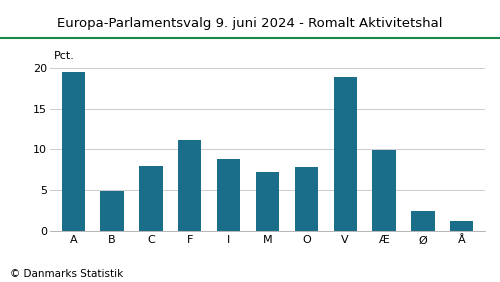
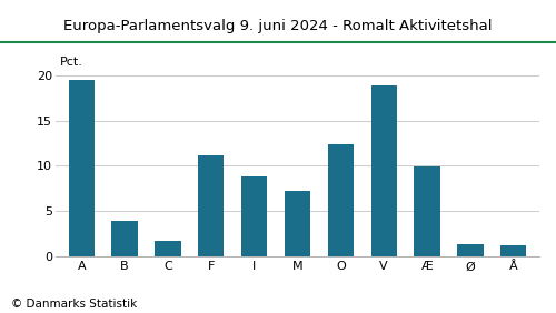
B: 4.9 -> 4.0
C: 8.0 -> 1.8
O: 7.9 -> 12.4
Ø: 2.5 -> 1.4
